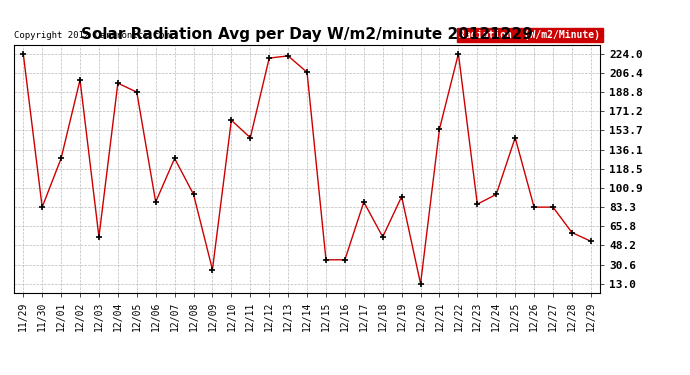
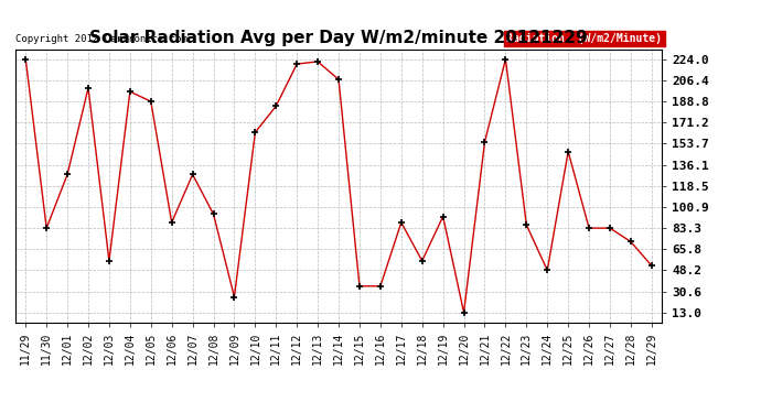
12/11: 147 -> 185
12/24: 95 -> 48
12/28: 60 -> 72
